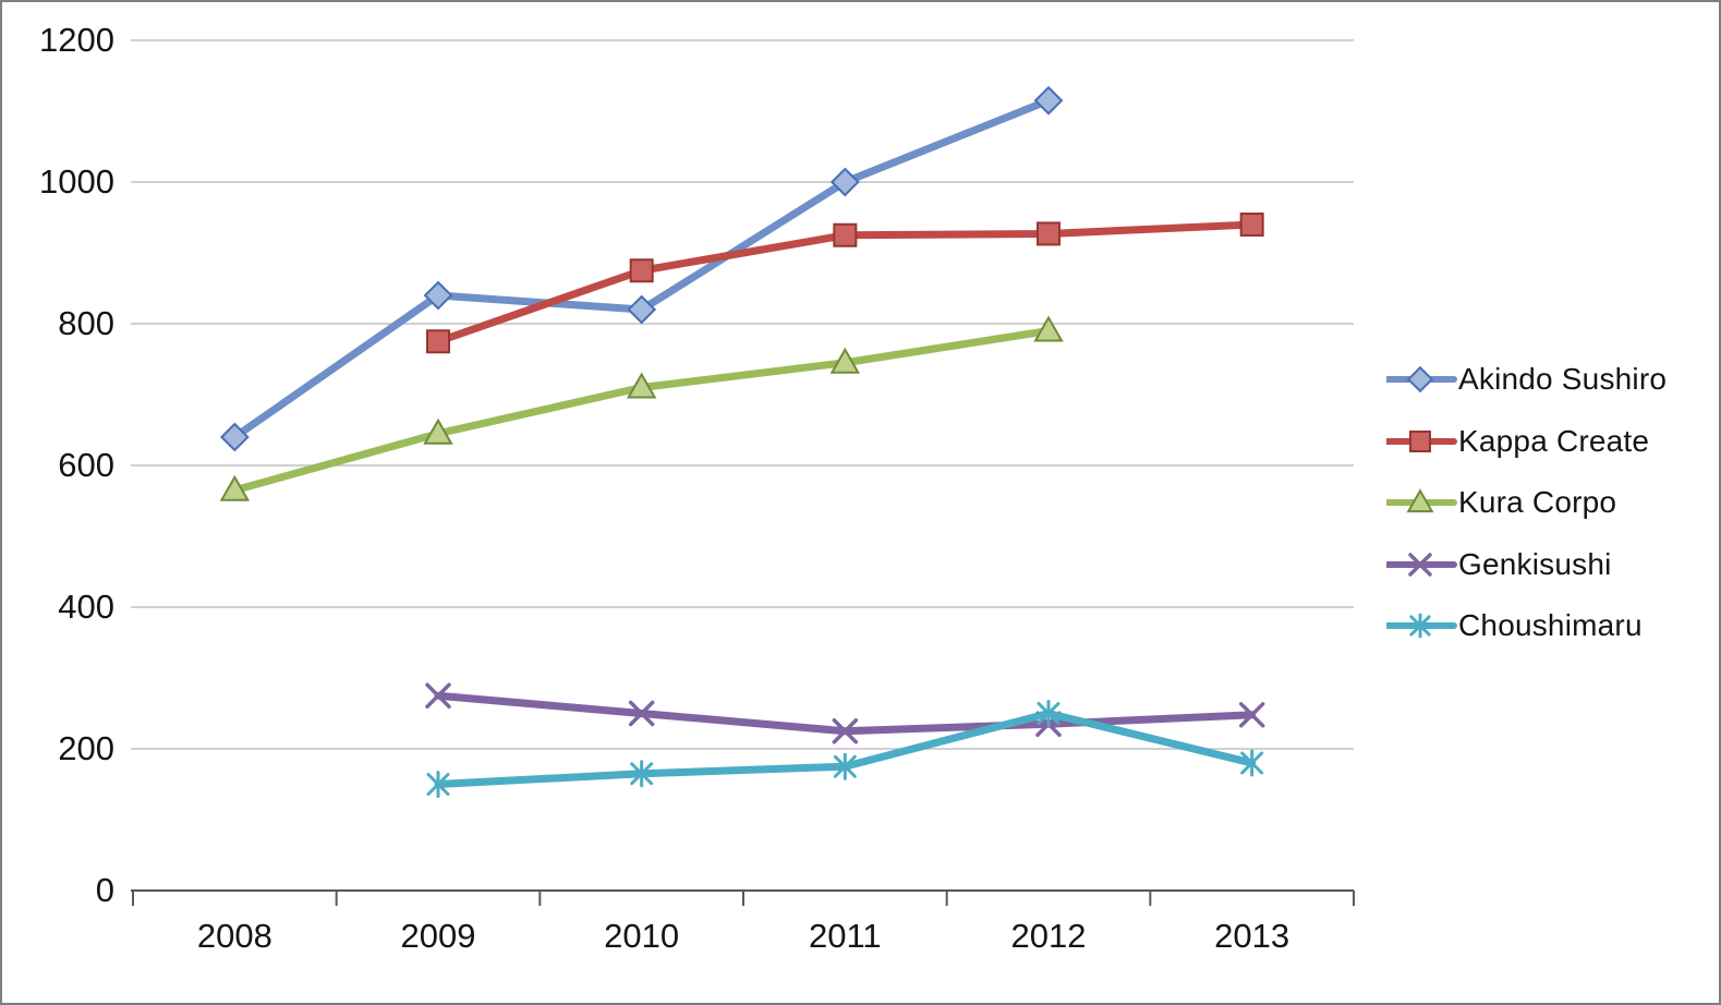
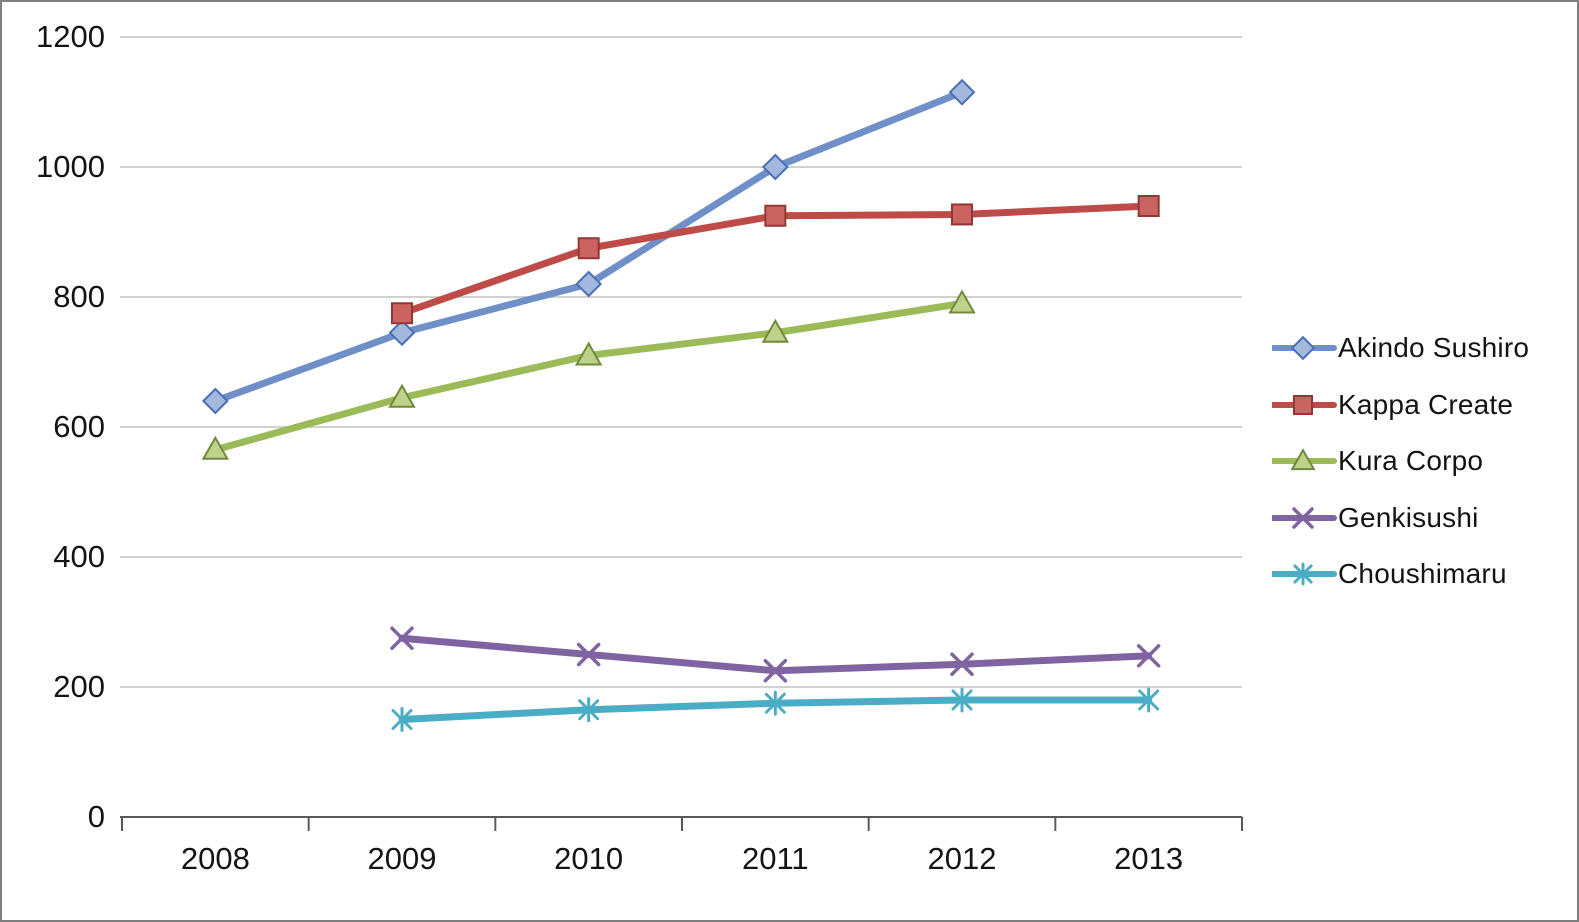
Akindo Sushiro/2009: 840 -> 740
Choushimaru/2012: 250 -> 180
